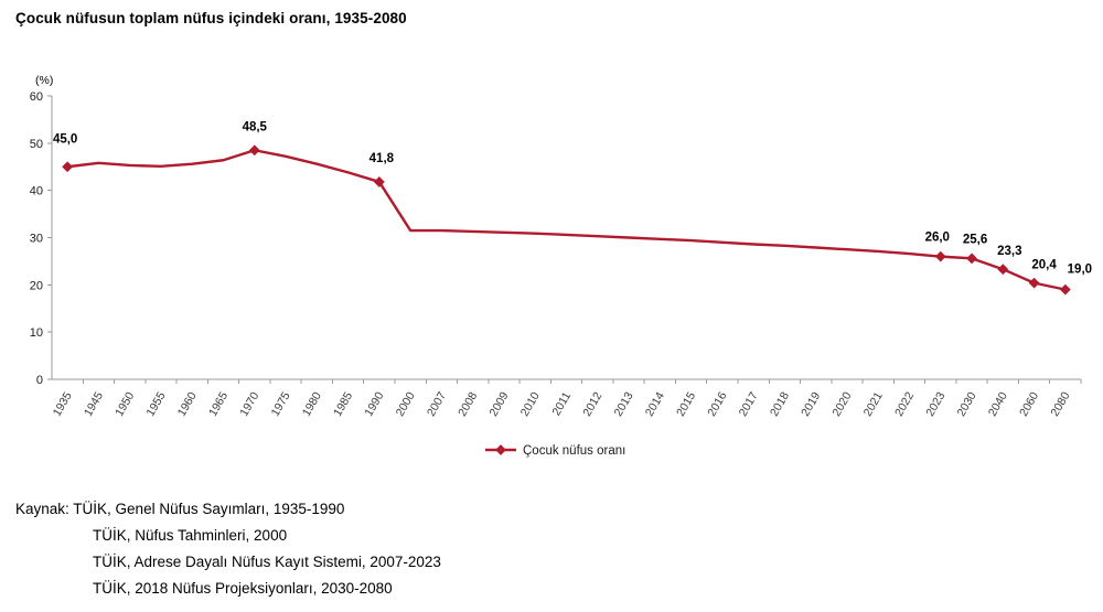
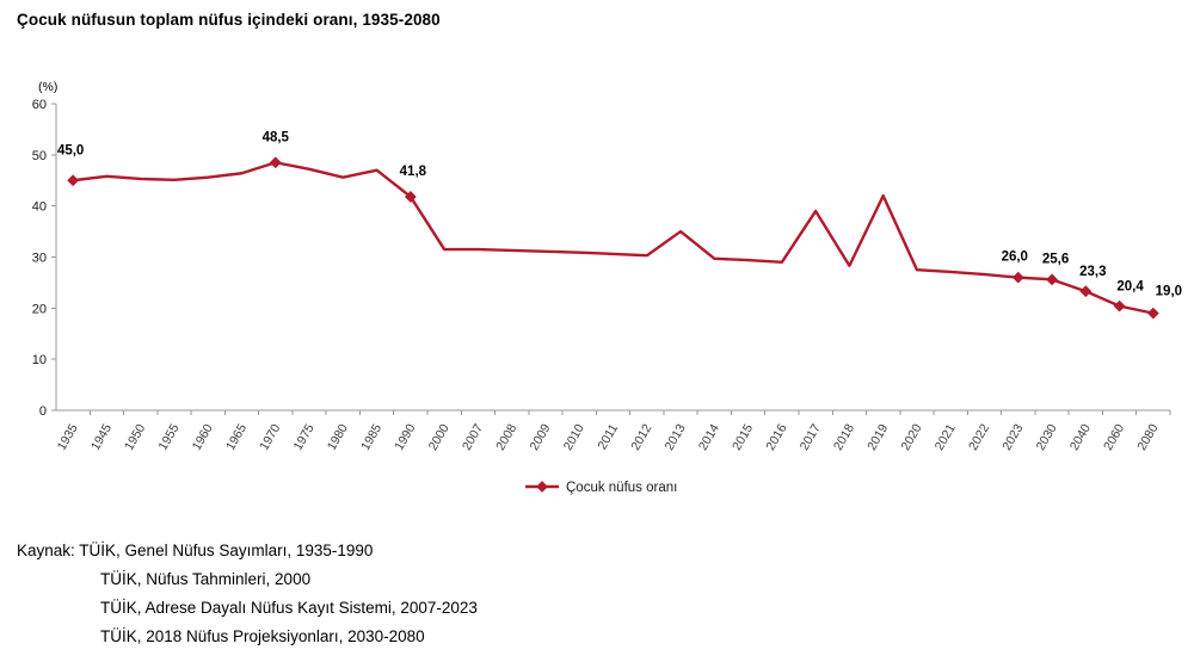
1985: 44 -> 47
2013: 30 -> 35
2017: 29 -> 39
2019: 28 -> 42
